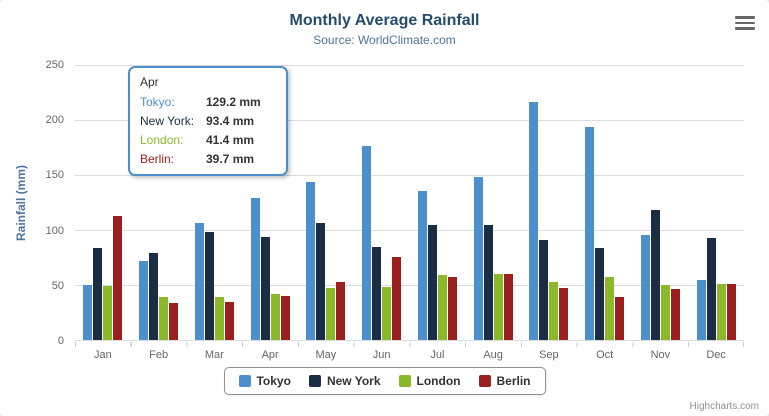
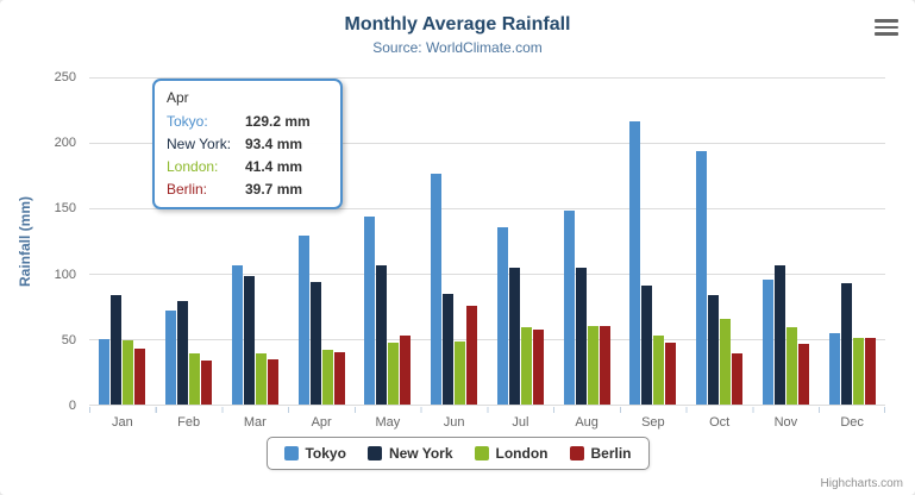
Berlin/Jan: 113 -> 42
London/Oct: 57 -> 65
New York/Nov: 118 -> 107
London/Nov: 50 -> 59
